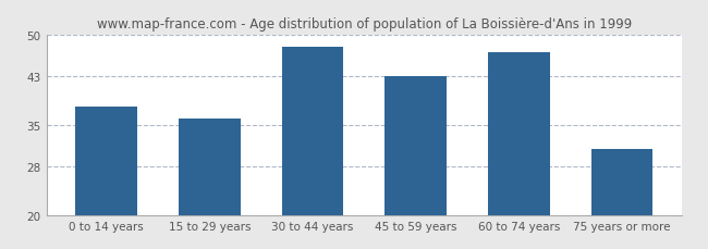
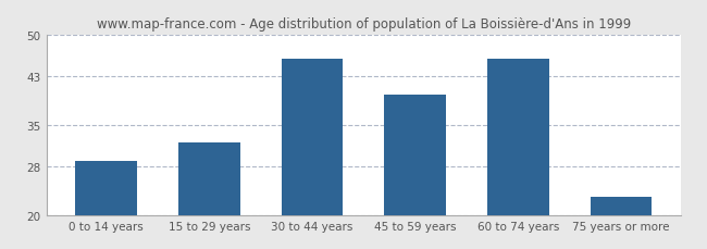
0 to 14 years: 38 -> 29
15 to 29 years: 36 -> 32
30 to 44 years: 48 -> 46
45 to 59 years: 43 -> 40
60 to 74 years: 47 -> 46
75 years or more: 31 -> 23
